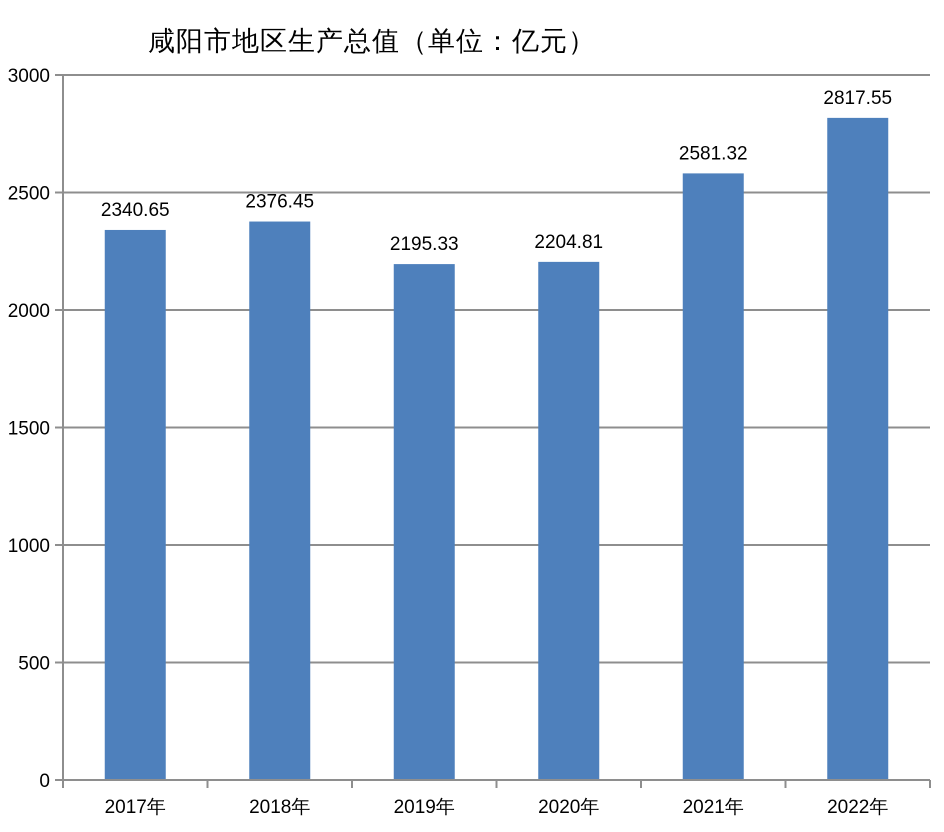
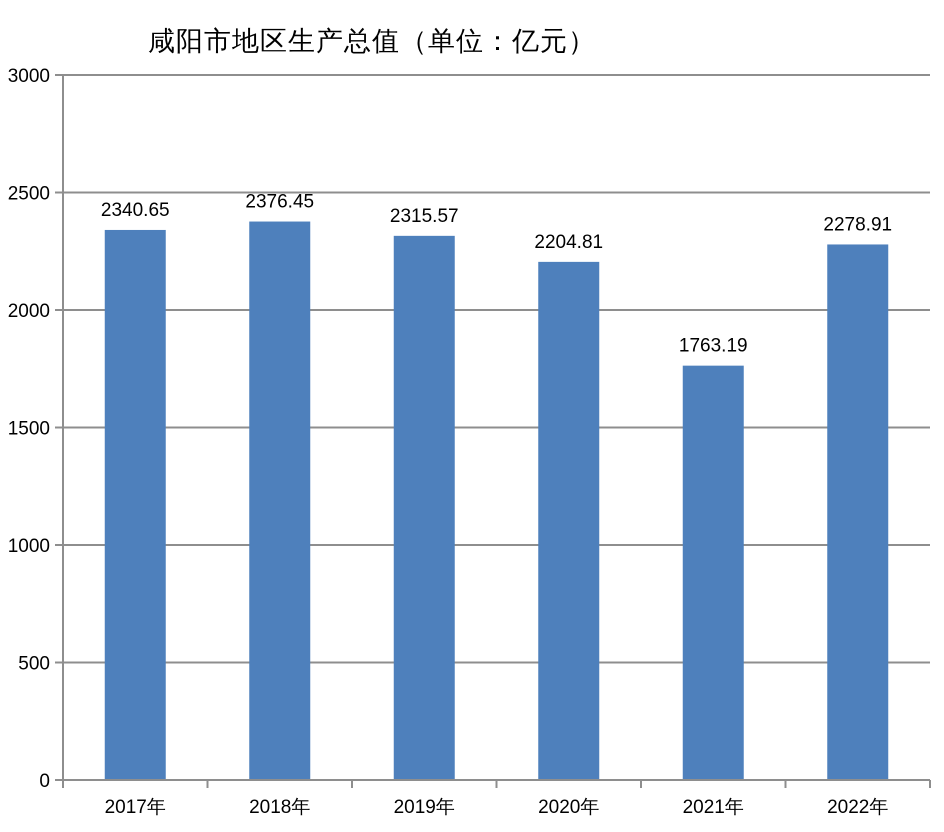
2019年: 2195.33 -> 2315.57
2021年: 2581.32 -> 1763.19
2022年: 2817.55 -> 2278.91
